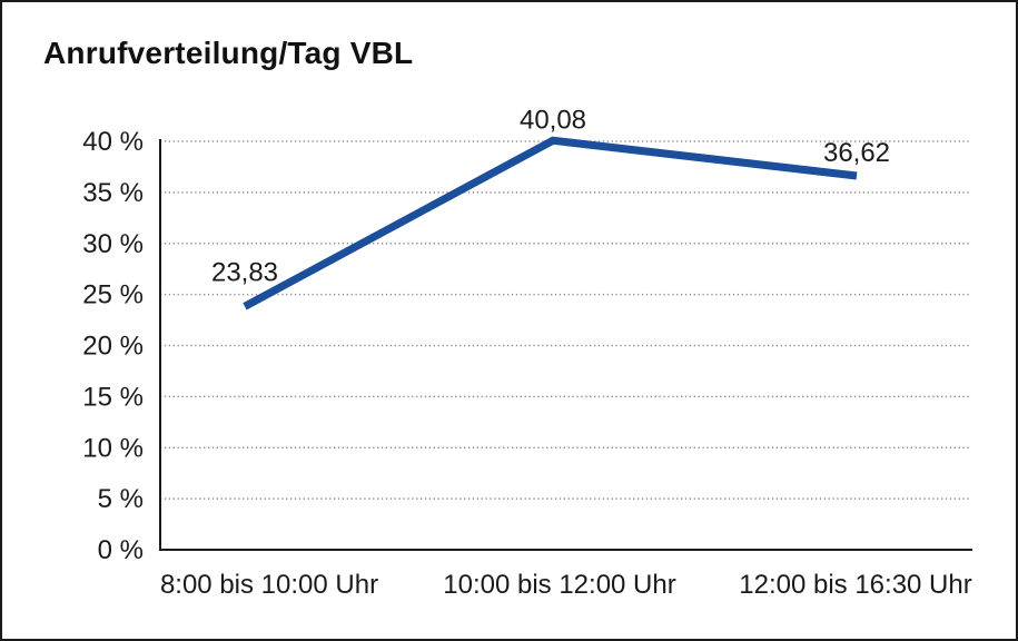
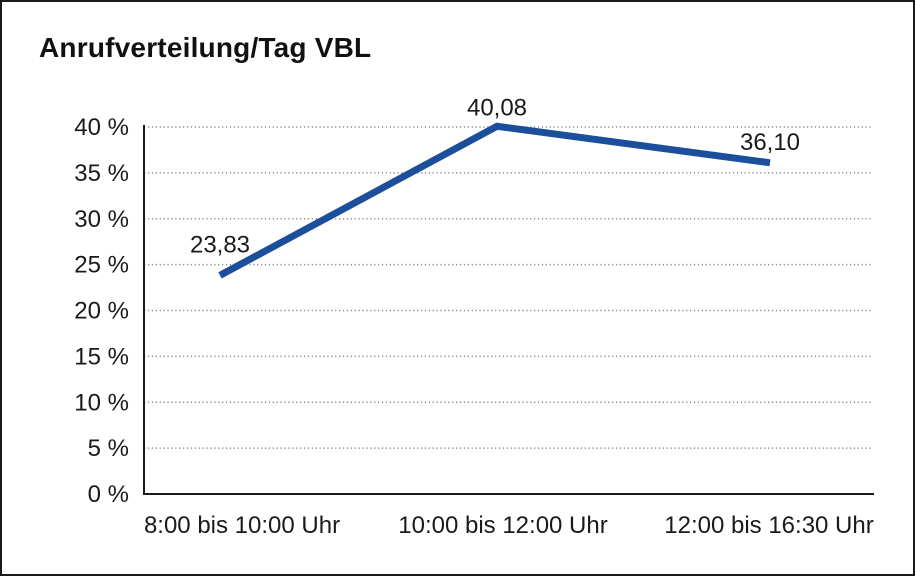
12:00 bis 16:30 Uhr: 36,62 -> 36,10
